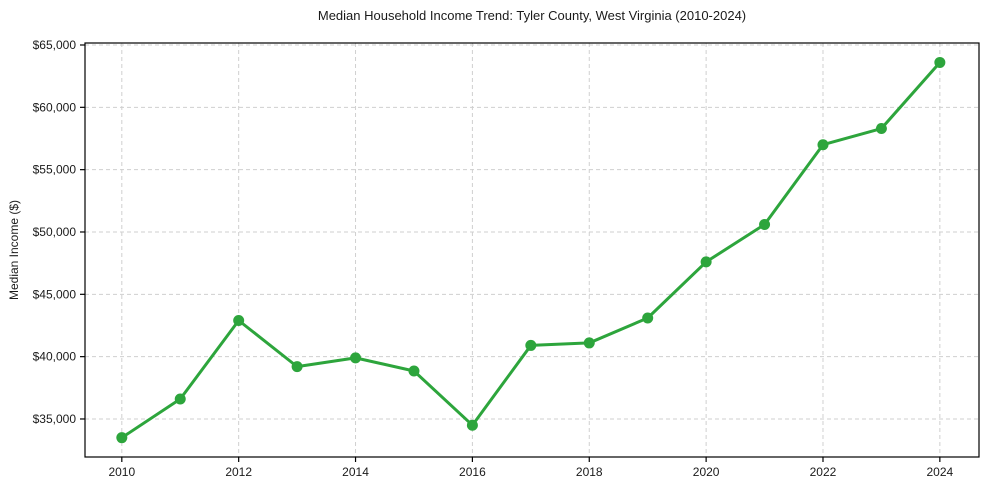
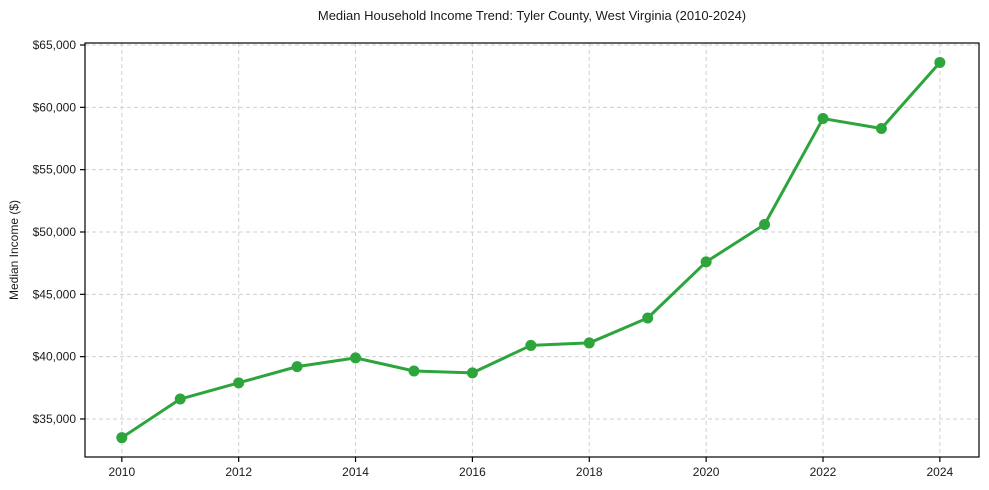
2012: $42900 -> $37900
2016: $34500 -> $38700
2022: $57000 -> $59100
